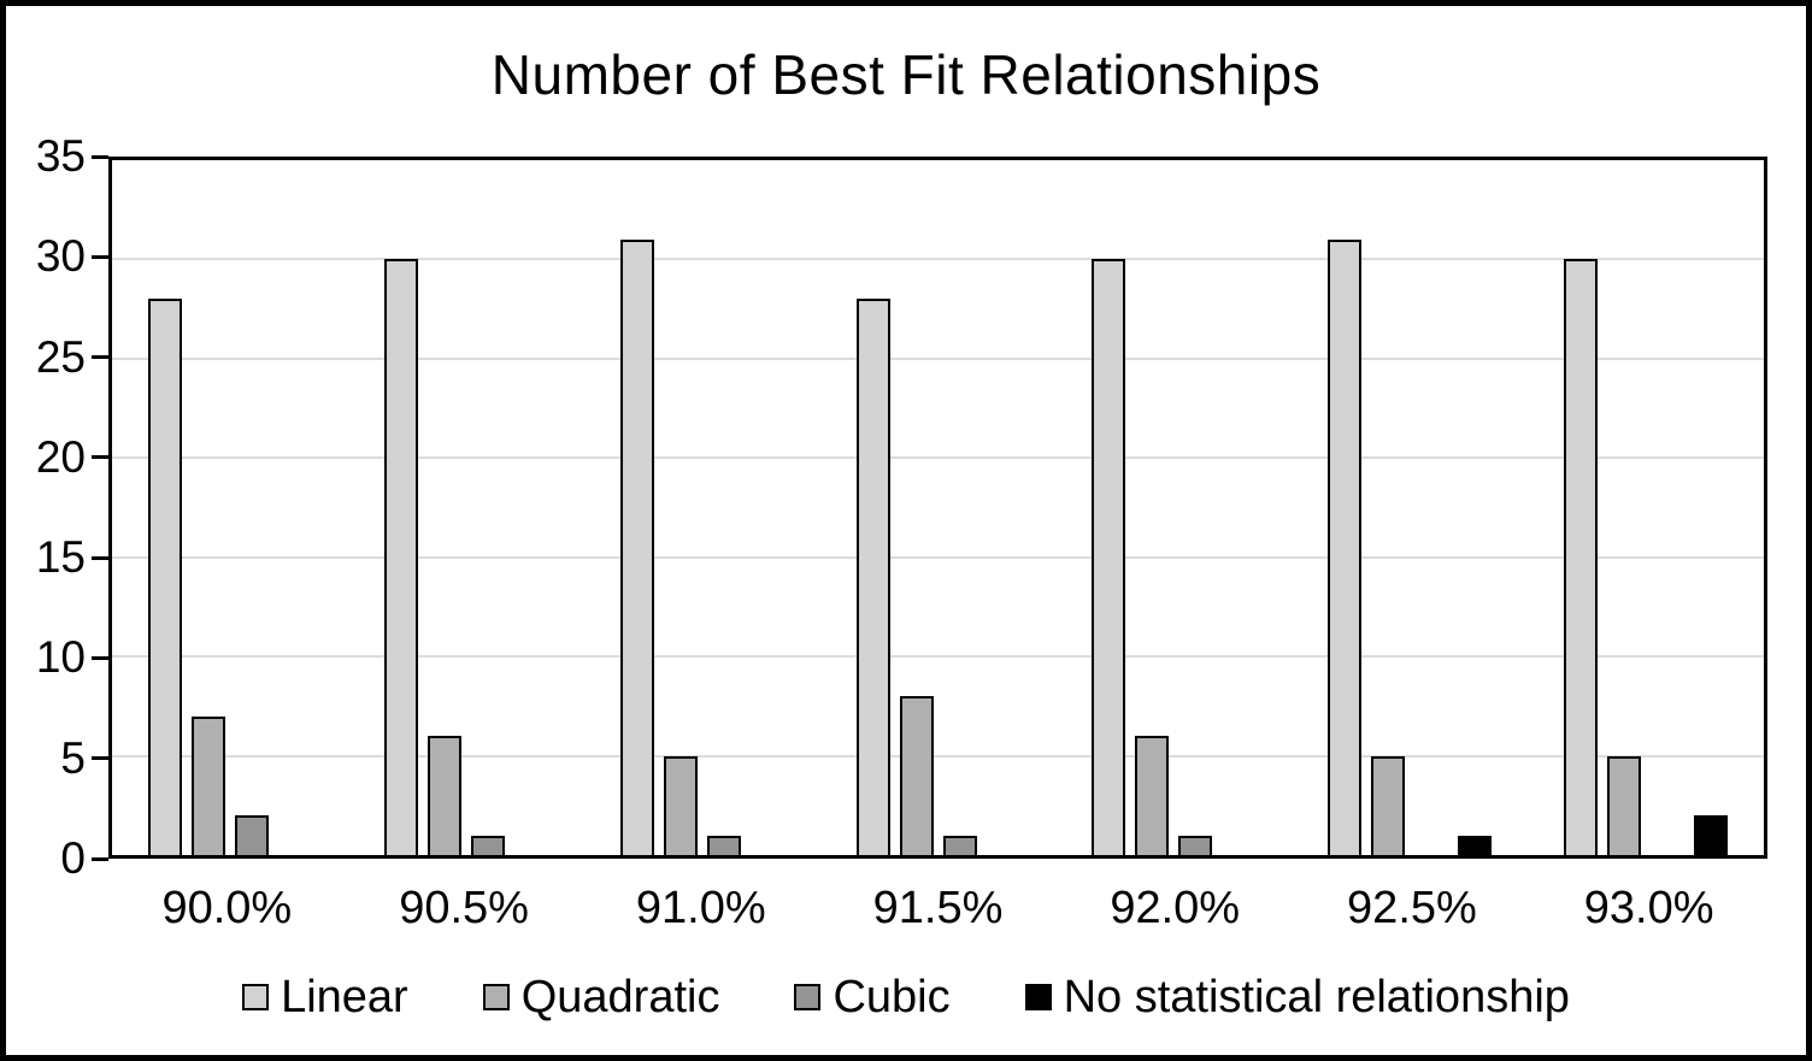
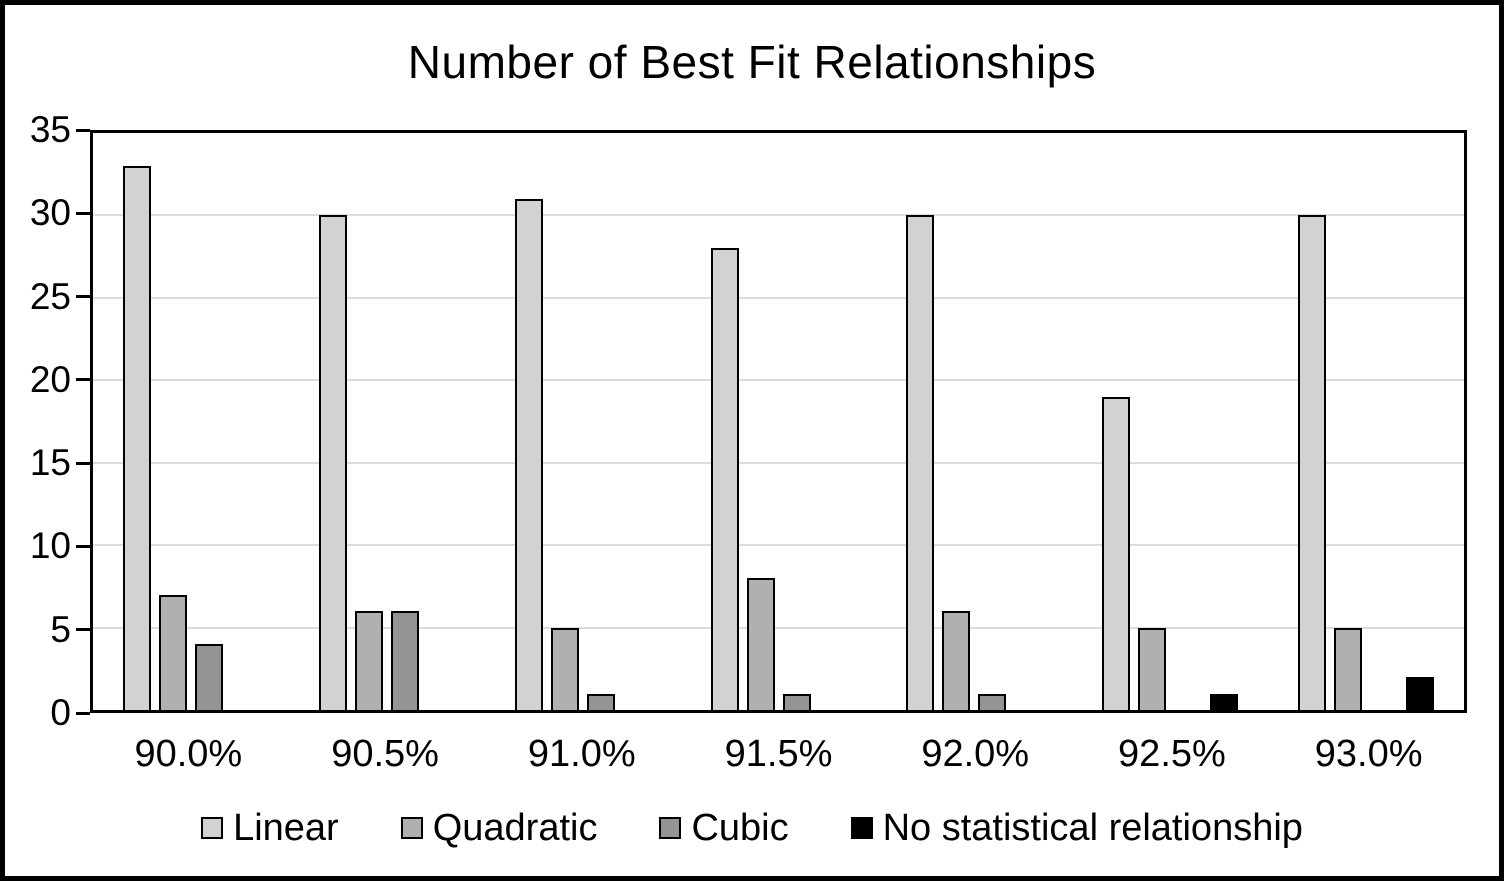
Linear/90.0%: 28 -> 33
Cubic/90.0%: 2 -> 4
Cubic/90.5%: 1 -> 6
Linear/92.5%: 31 -> 19
